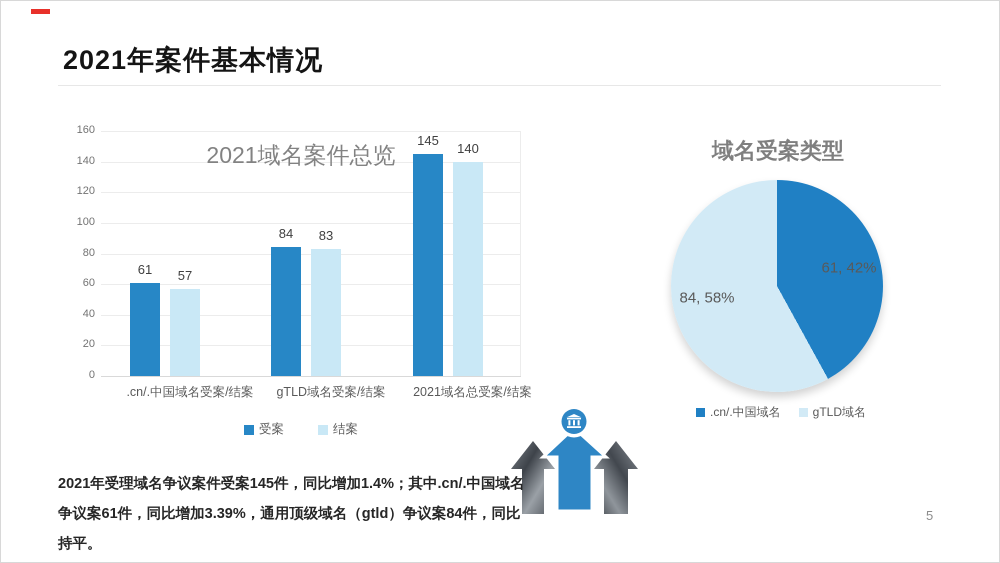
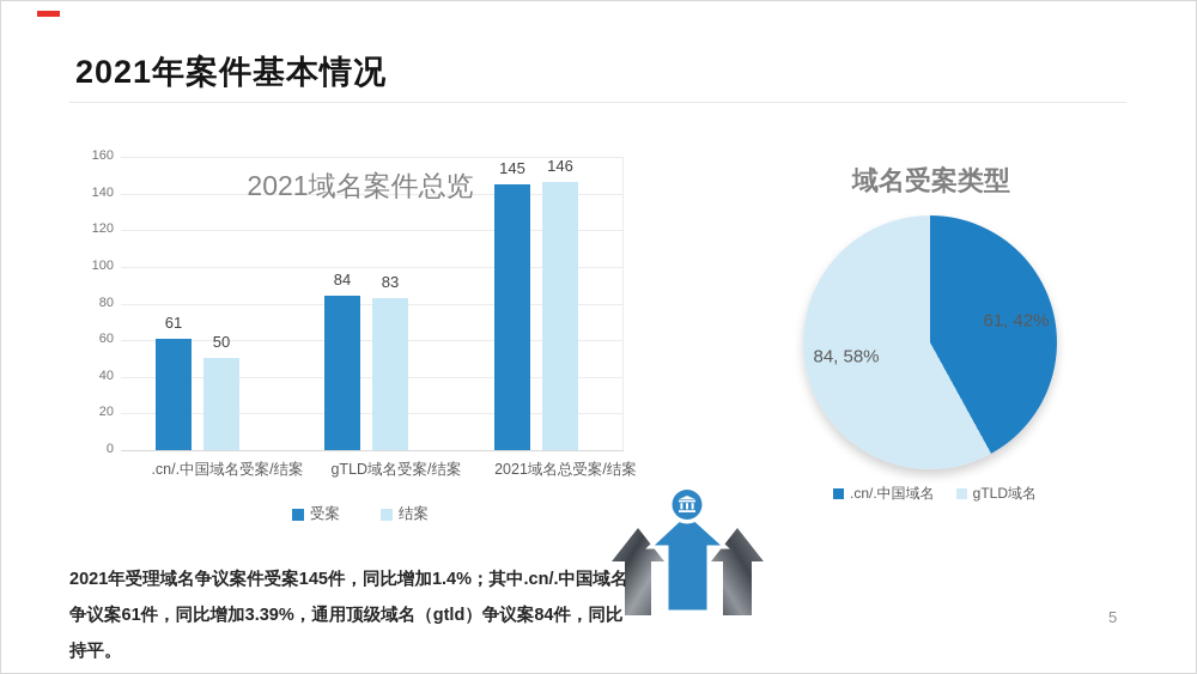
2021域名案件总览/结案/.cn/.中国域名受案/结案: 57 -> 50
2021域名案件总览/结案/2021域名总受案/结案: 140 -> 146
